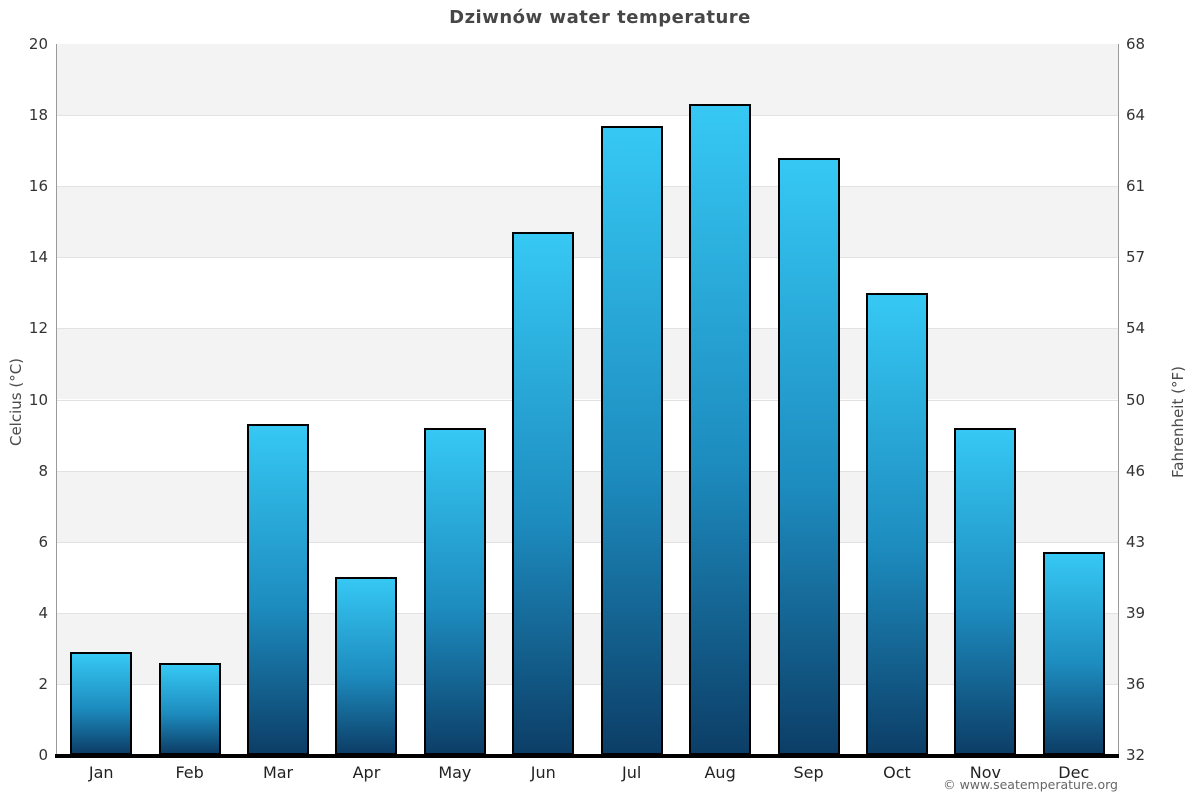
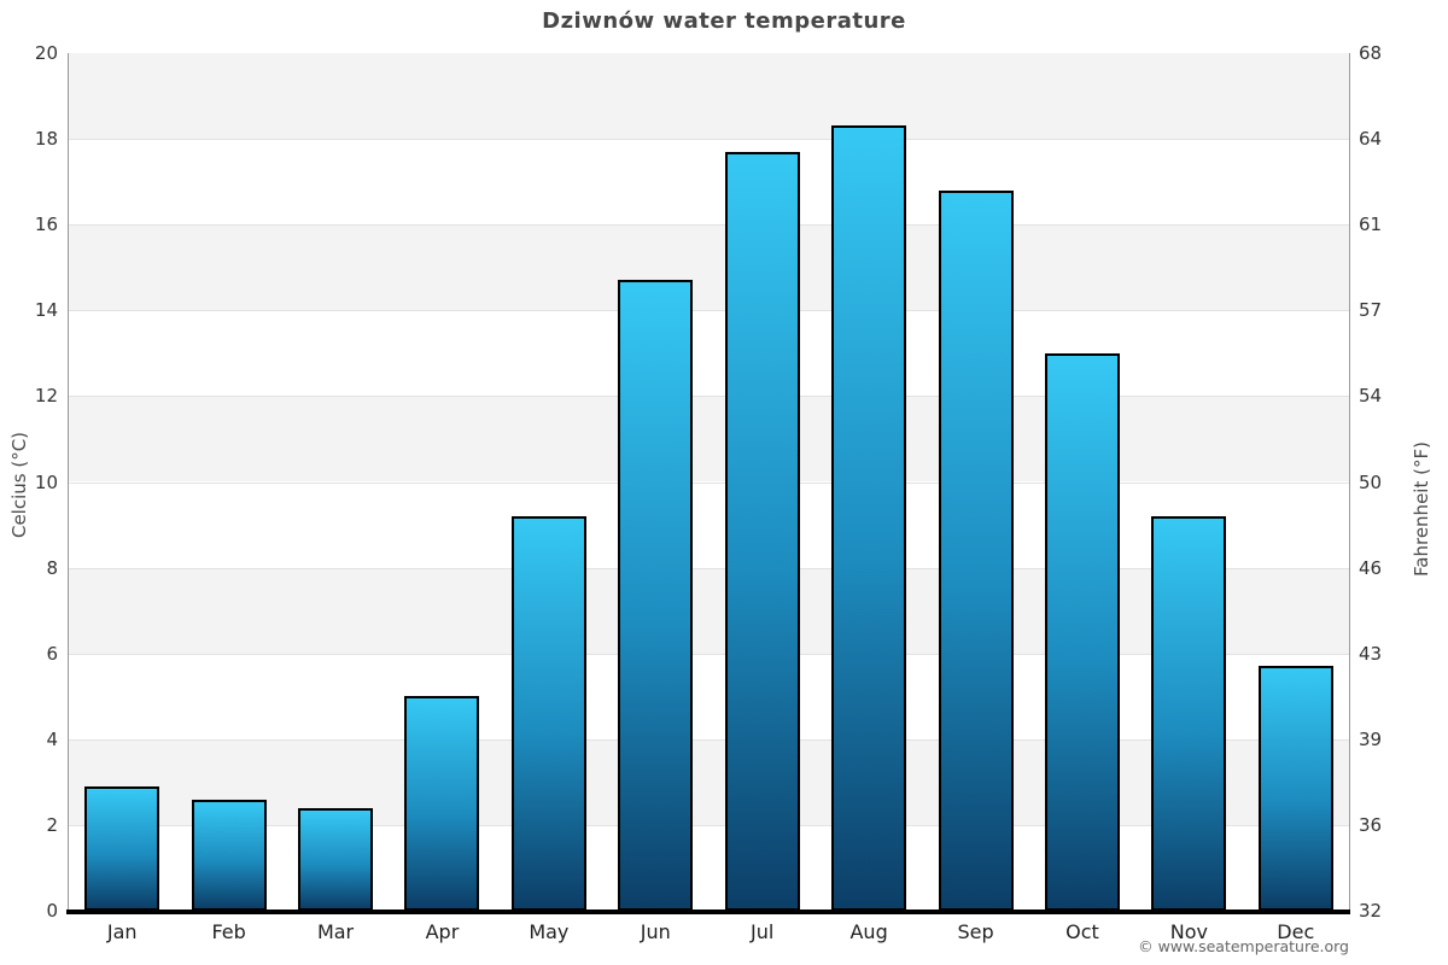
Mar: 9.3 -> 2.4
